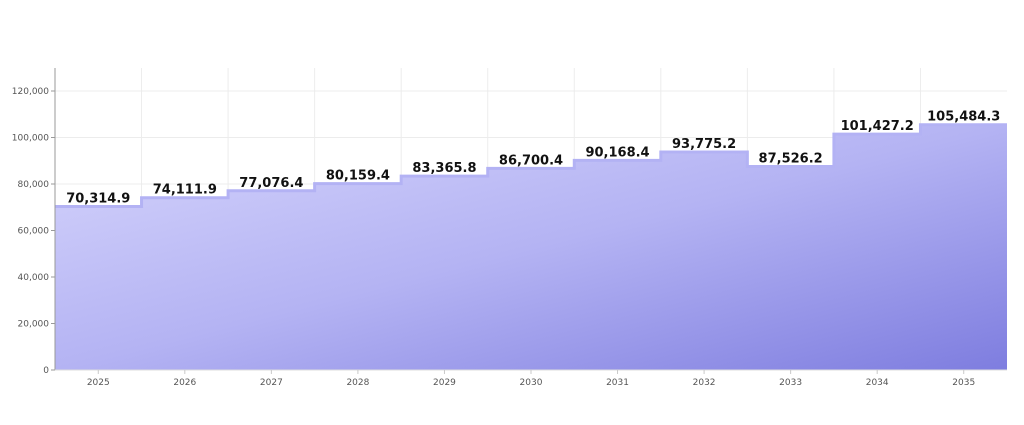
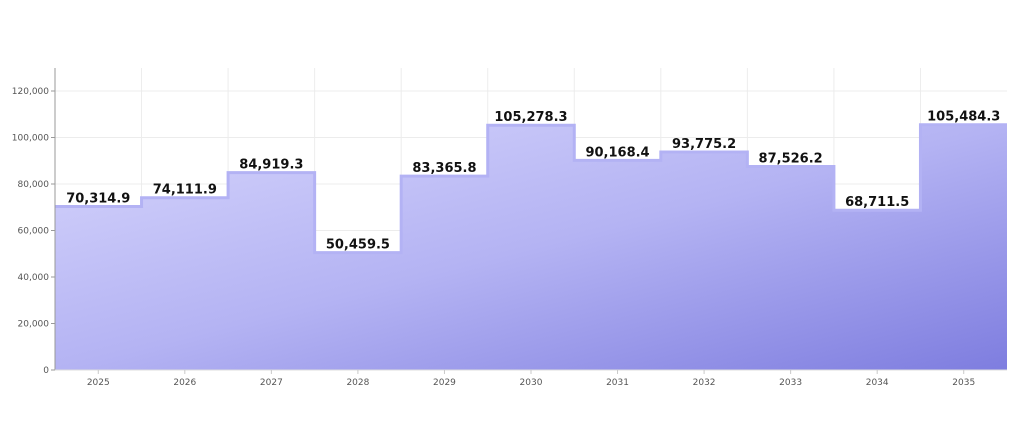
2027: 77,076.4 -> 84,919.3
2028: 80,159.4 -> 50,459.5
2030: 86,700.4 -> 105,278.3
2034: 101,427.2 -> 68,711.5
